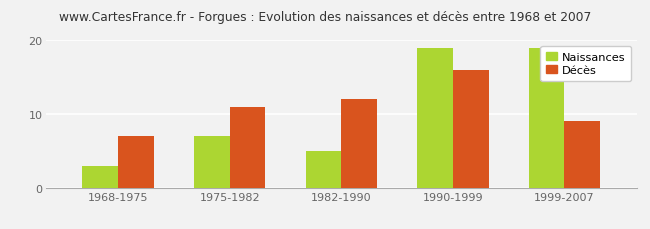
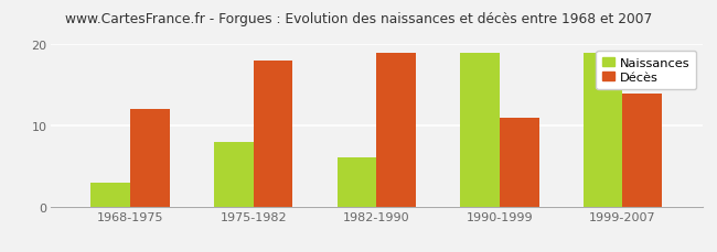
Décès/1968-1975: 7 -> 12
Naissances/1975-1982: 7 -> 8
Décès/1975-1982: 11 -> 18
Naissances/1982-1990: 5 -> 6
Décès/1982-1990: 12 -> 19
Décès/1990-1999: 16 -> 11
Décès/1999-2007: 9 -> 14
